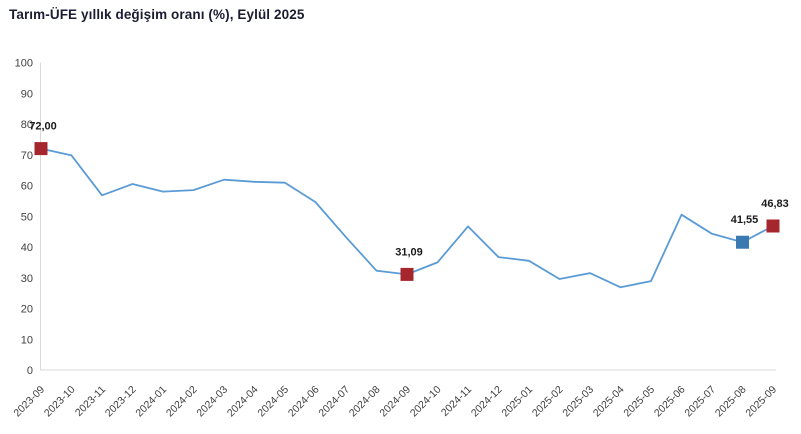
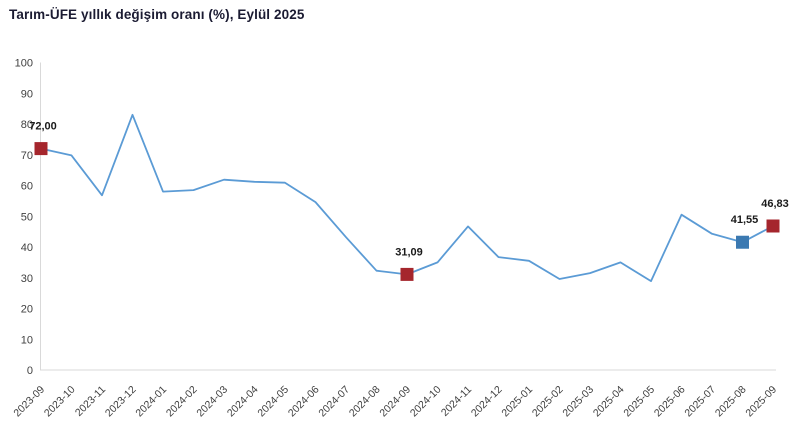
2023-12: 60 -> 83
2025-04: 27 -> 35
